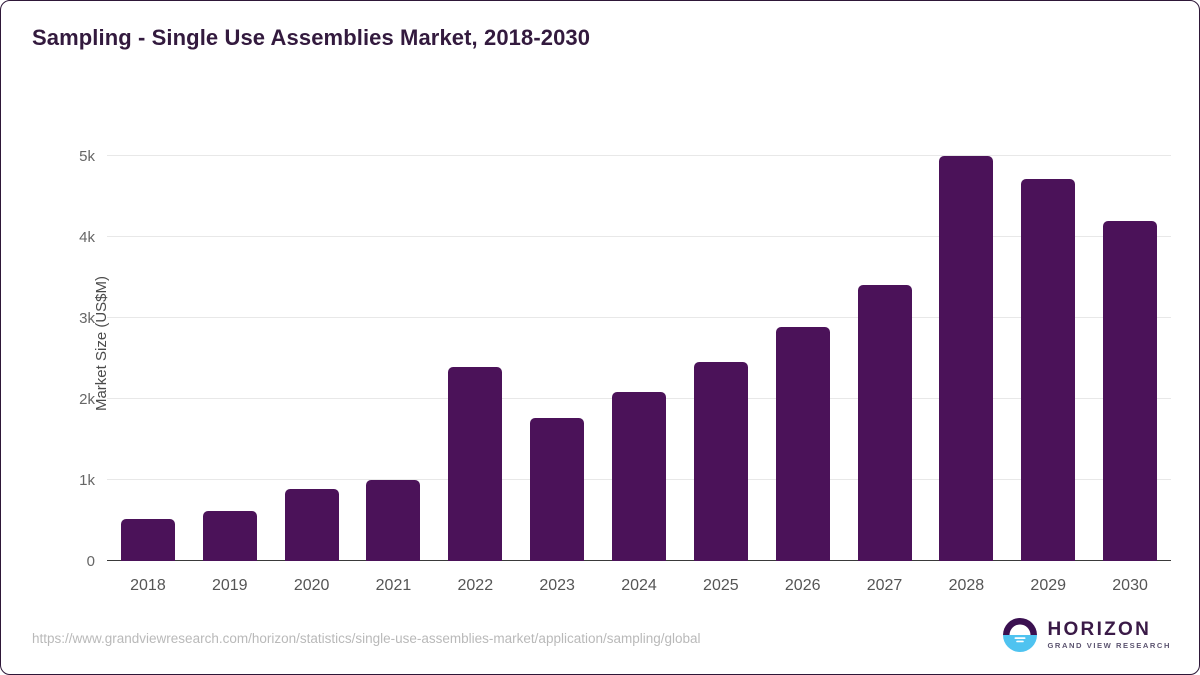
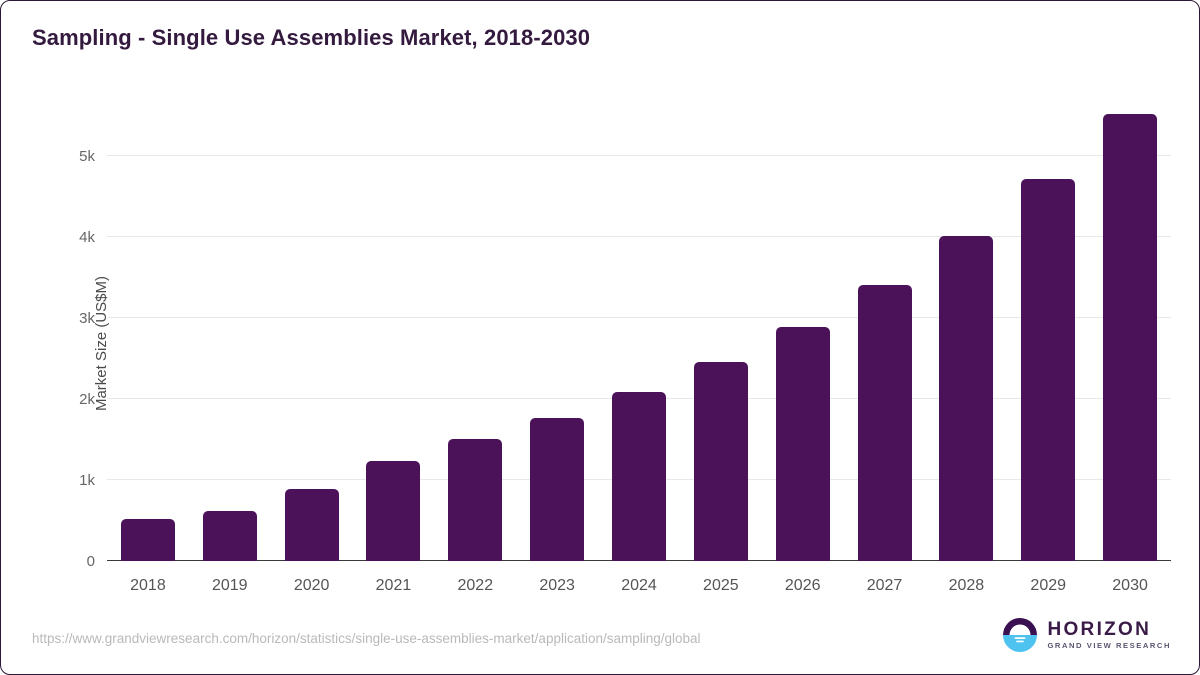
2021: 1.0k -> 1.2k
2022: 2.4k -> 1.5k
2028: 5.0k -> 4.0k
2030: 4.2k -> 5.5k
